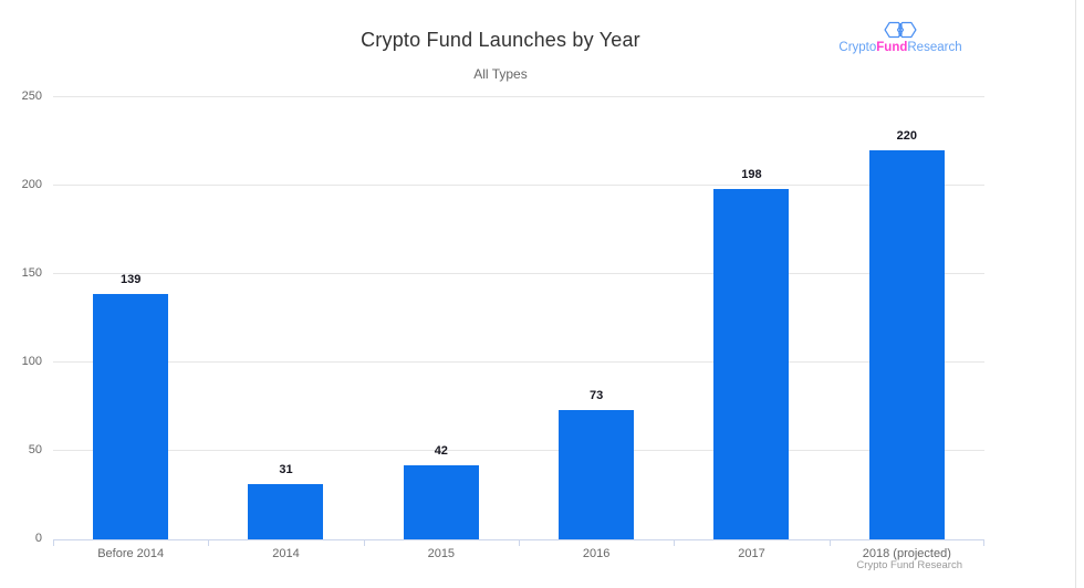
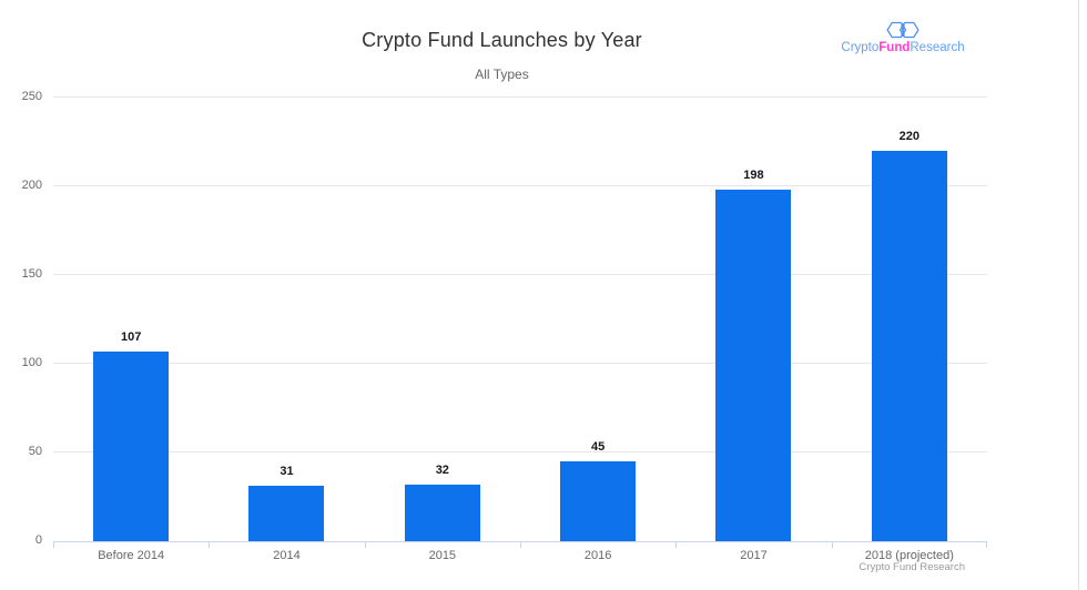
Before 2014: 139 -> 107
2015: 42 -> 32
2016: 73 -> 45
